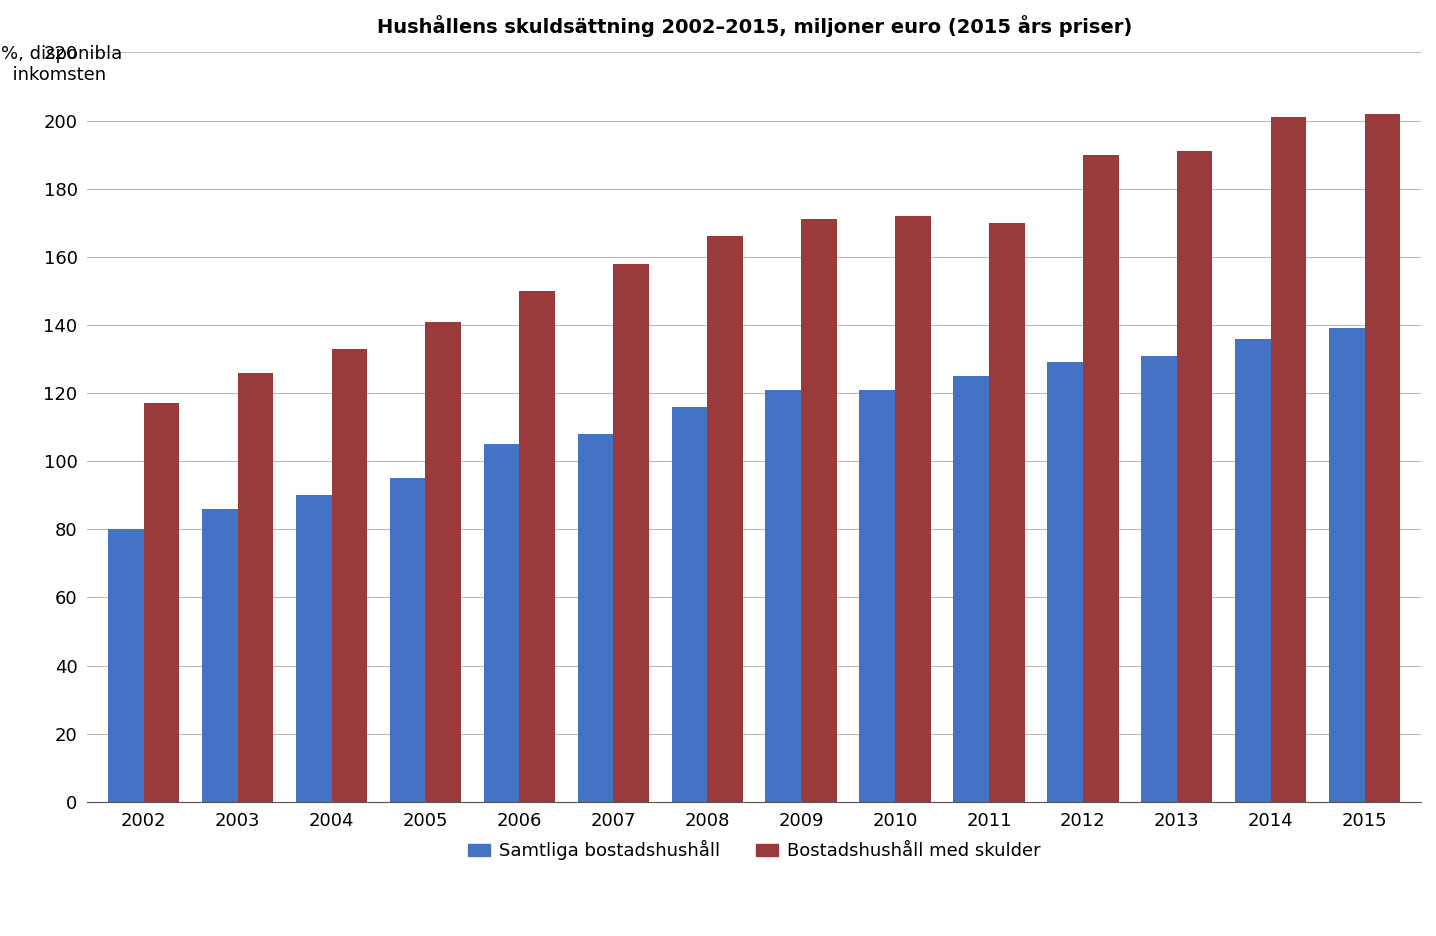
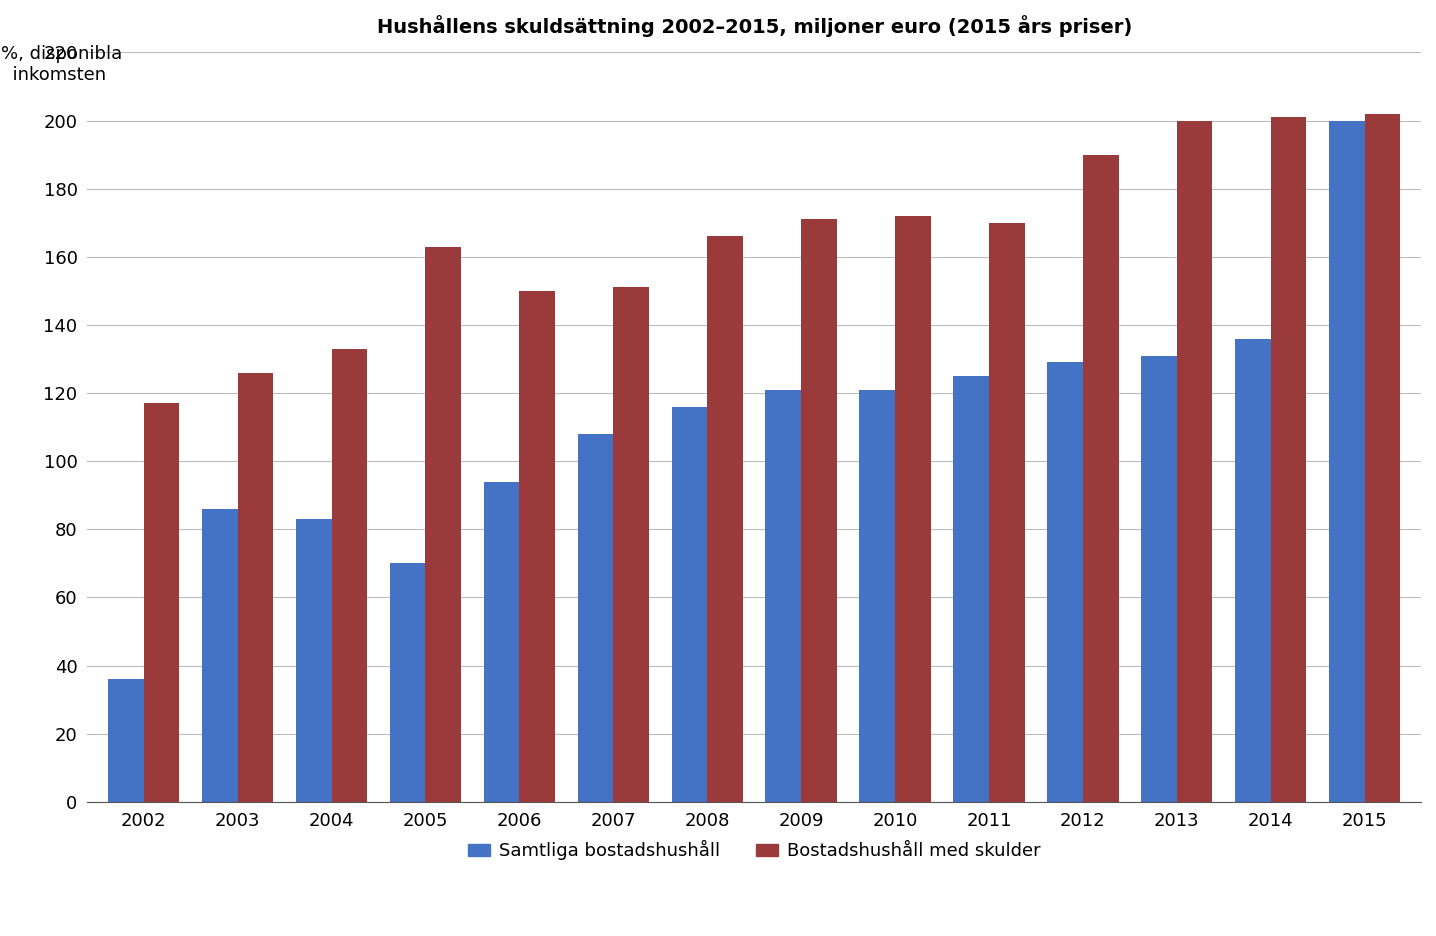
Samtliga bostadshushåll/2002: 80 -> 36
Samtliga bostadshushåll/2004: 90 -> 83
Samtliga bostadshushåll/2005: 95 -> 70
Bostadshushåll med skulder/2005: 141 -> 163
Samtliga bostadshushåll/2006: 105 -> 94
Bostadshushåll med skulder/2007: 158 -> 151
Bostadshushåll med skulder/2013: 191 -> 200
Samtliga bostadshushåll/2015: 139 -> 200
